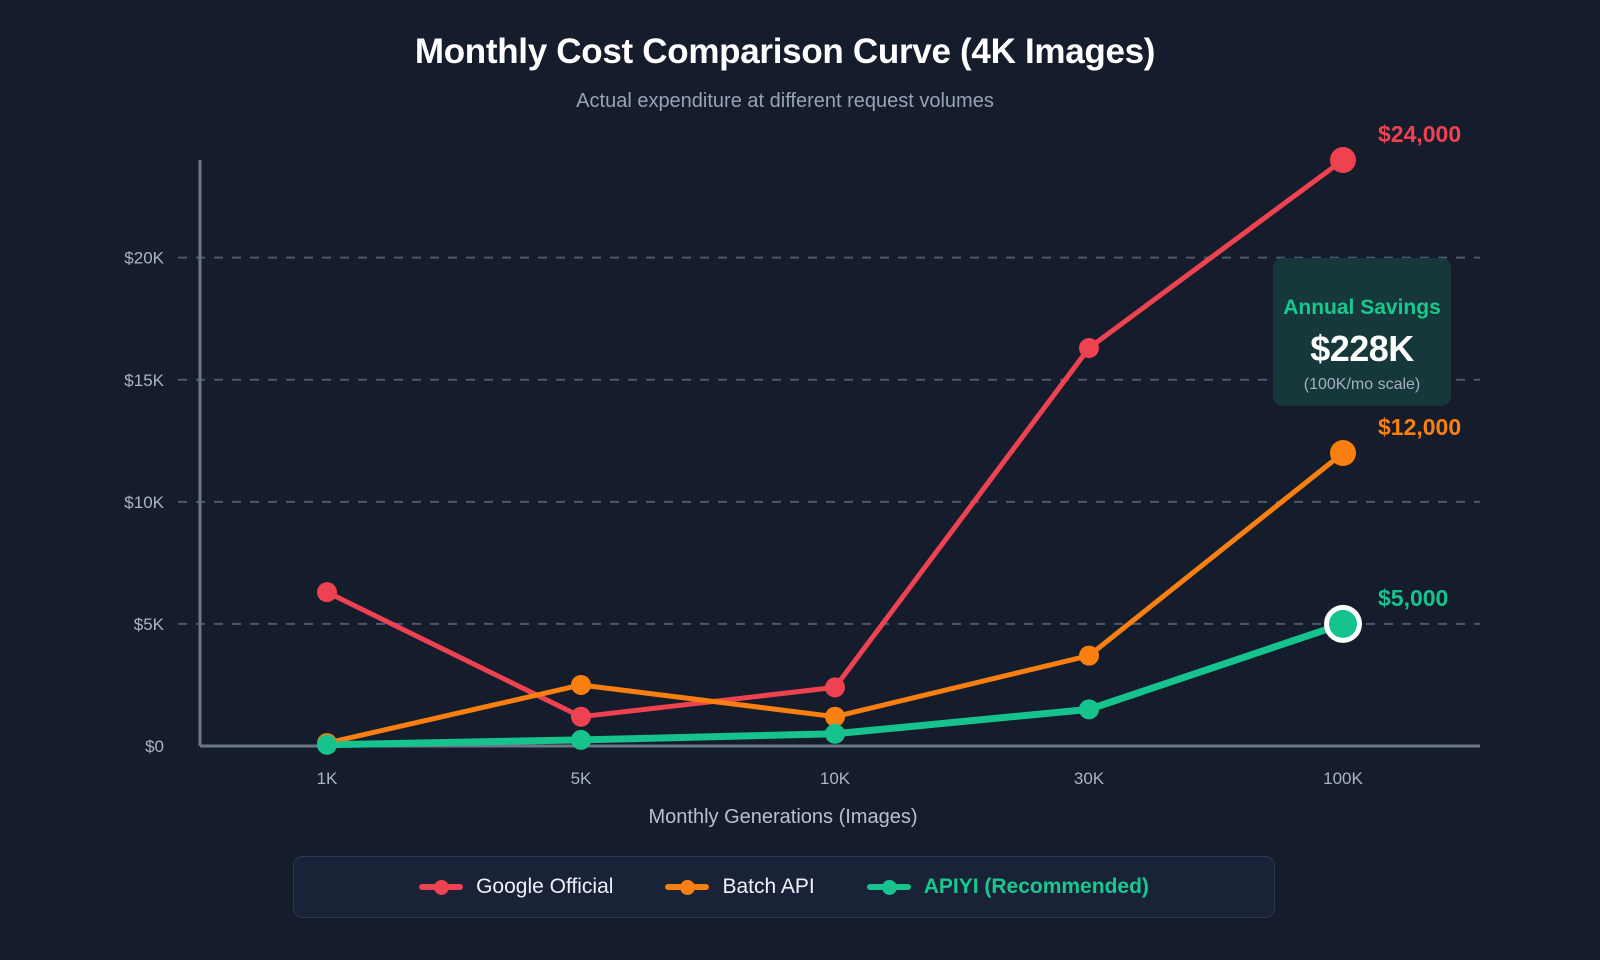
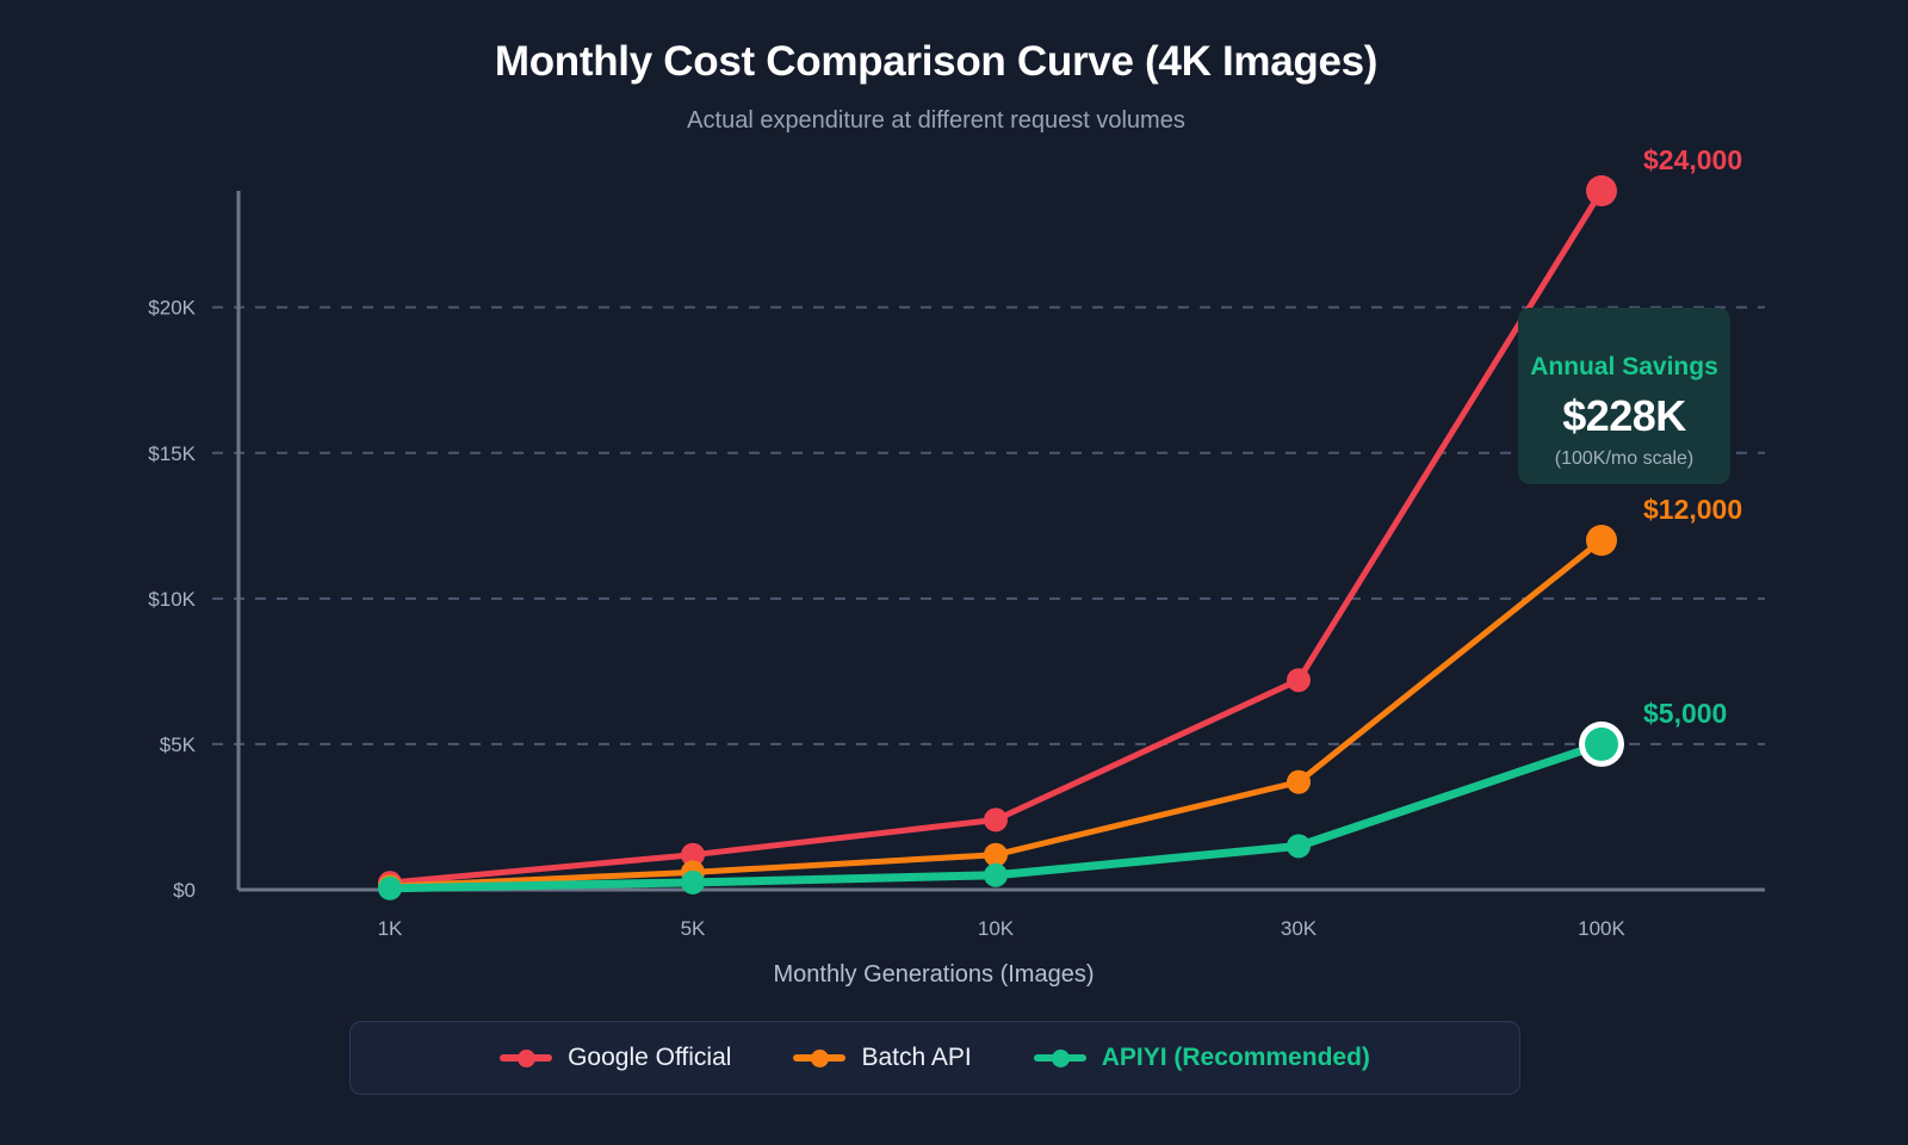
Google Official/1K: $6.3K -> $0.2K
Batch API/5K: $2.5K -> $0.6K
Google Official/30K: $16.3K -> $7.2K
